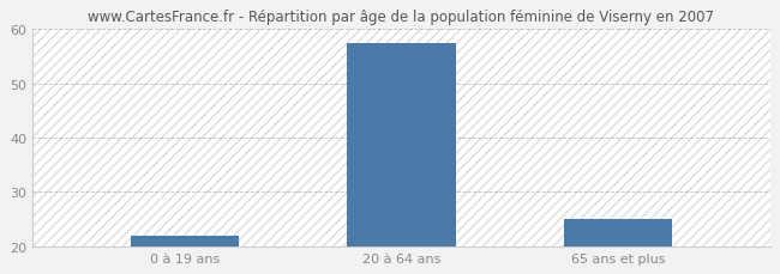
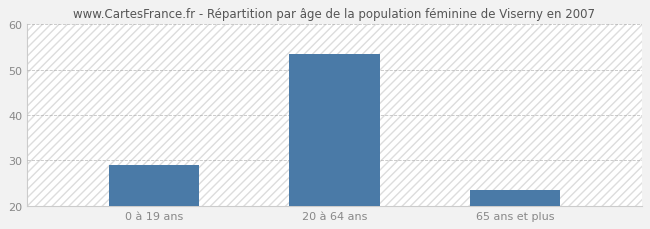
0 à 19 ans: 22.0 -> 29.0
20 à 64 ans: 57.5 -> 53.5
65 ans et plus: 25.0 -> 23.5
